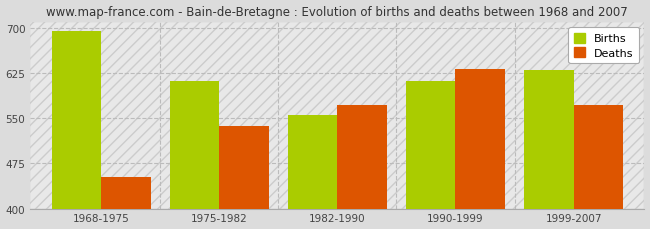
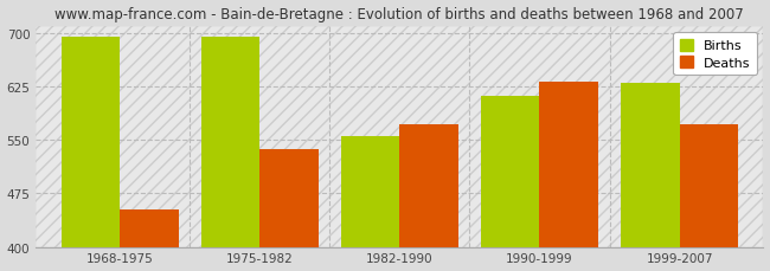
Births/1975-1982: 612 -> 694
